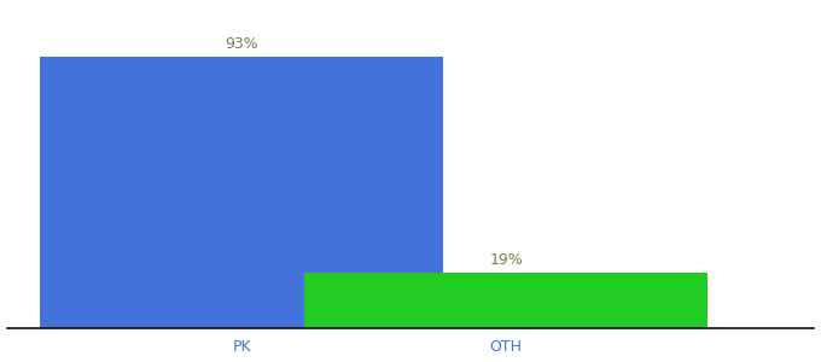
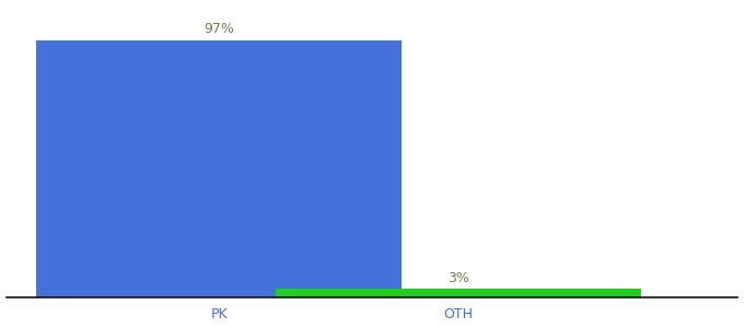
PK: 93% -> 97%
OTH: 19% -> 3%
